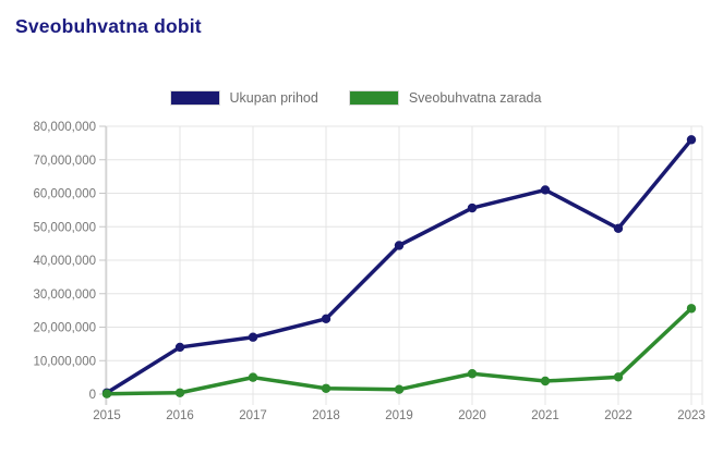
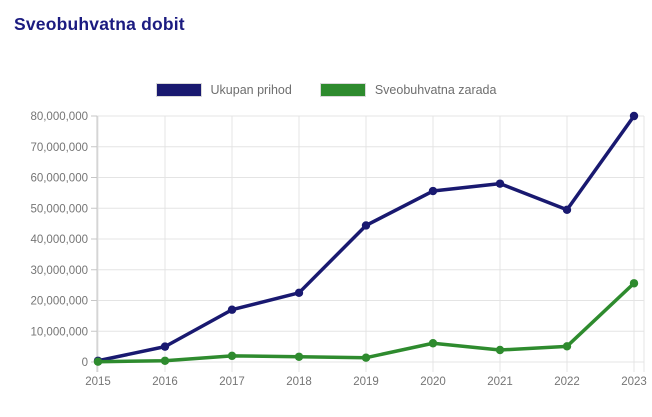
Ukupan prihod/2016: 14000000 -> 5000000
Sveobuhvatna zarada/2017: 5000000 -> 2000000
Ukupan prihod/2021: 61000000 -> 58000000
Ukupan prihod/2023: 76000000 -> 80000000
